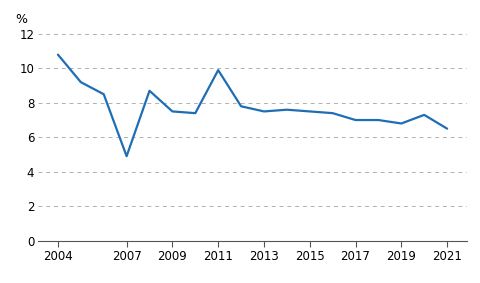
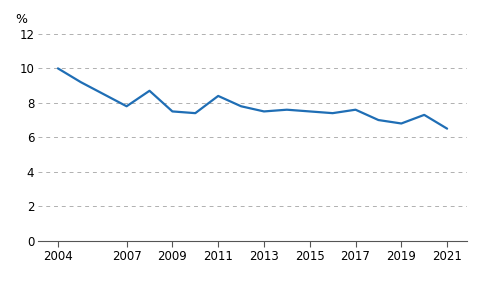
2004: 10.8 -> 10.0
2007: 4.9 -> 7.8
2011: 9.9 -> 8.4
2017: 7.0 -> 7.6
